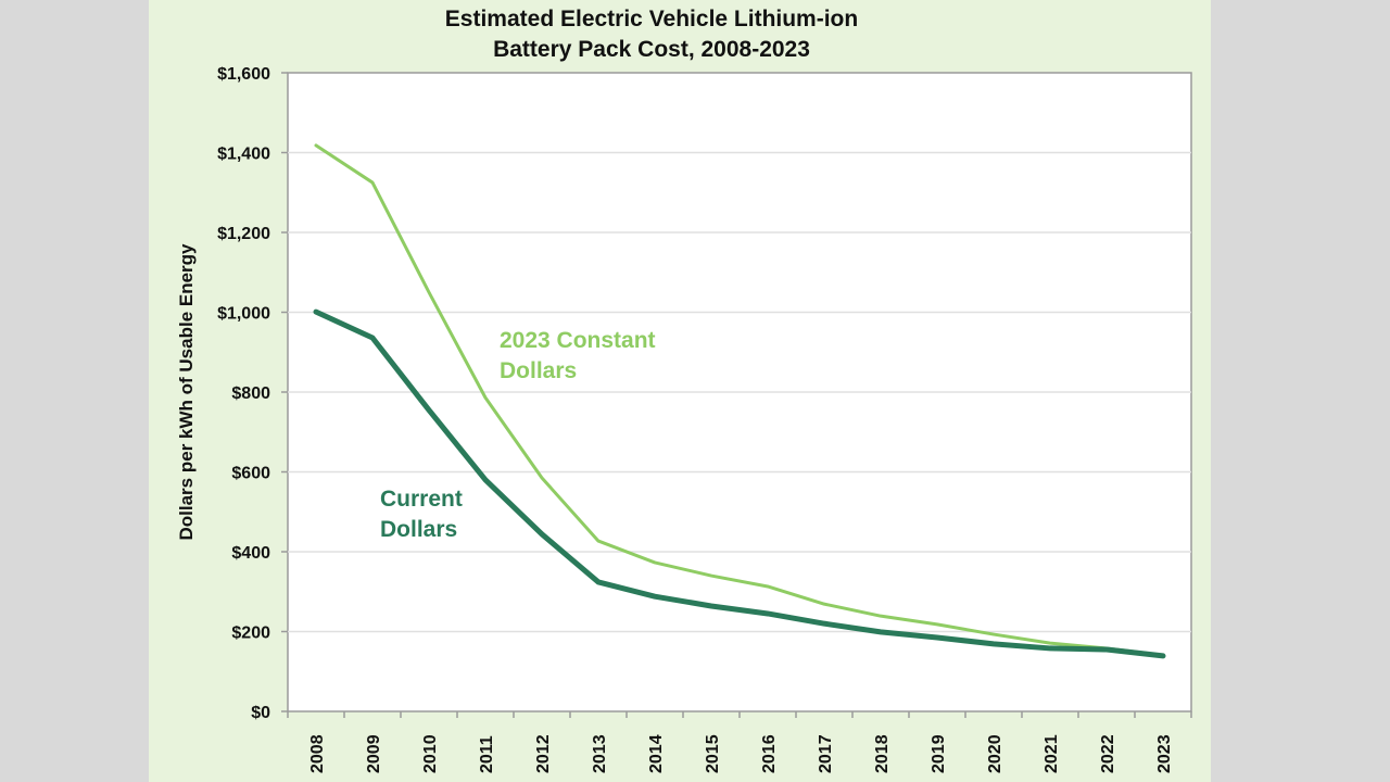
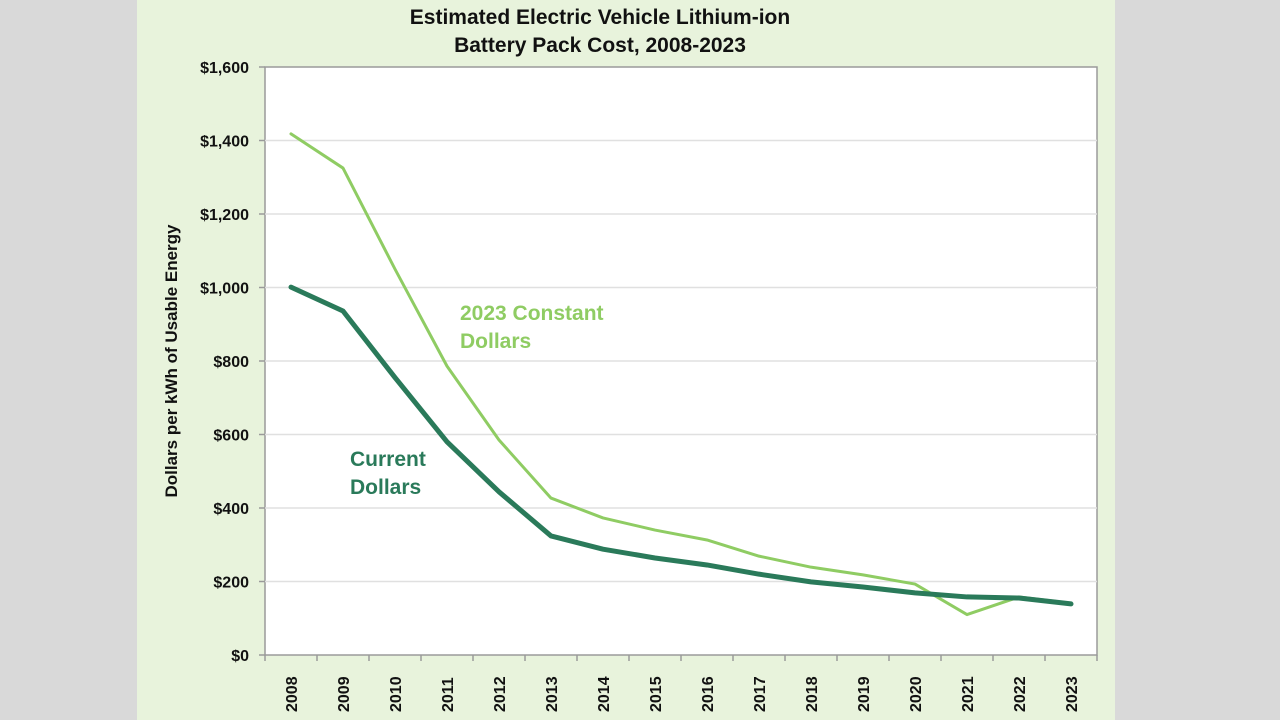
2023 Constant Dollars/2021: $170 -> $110
